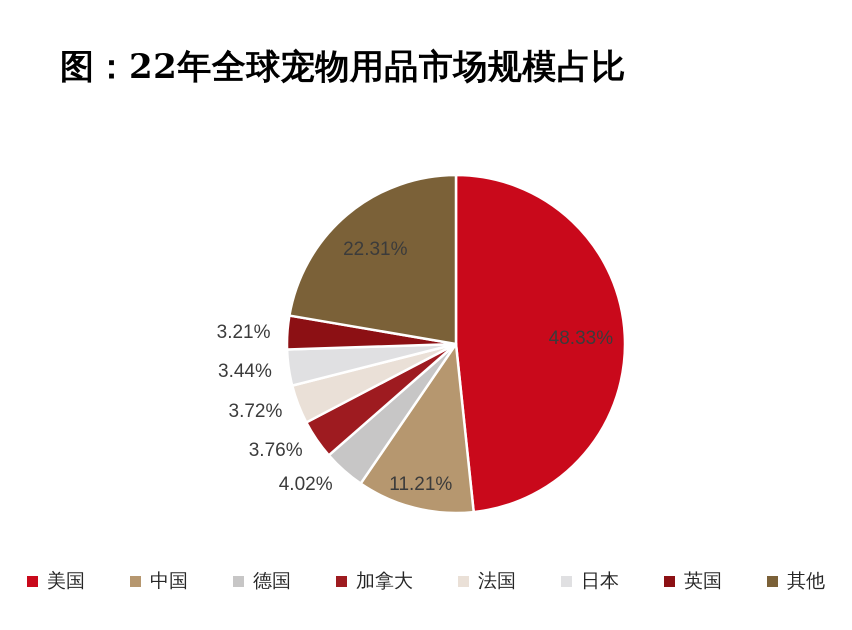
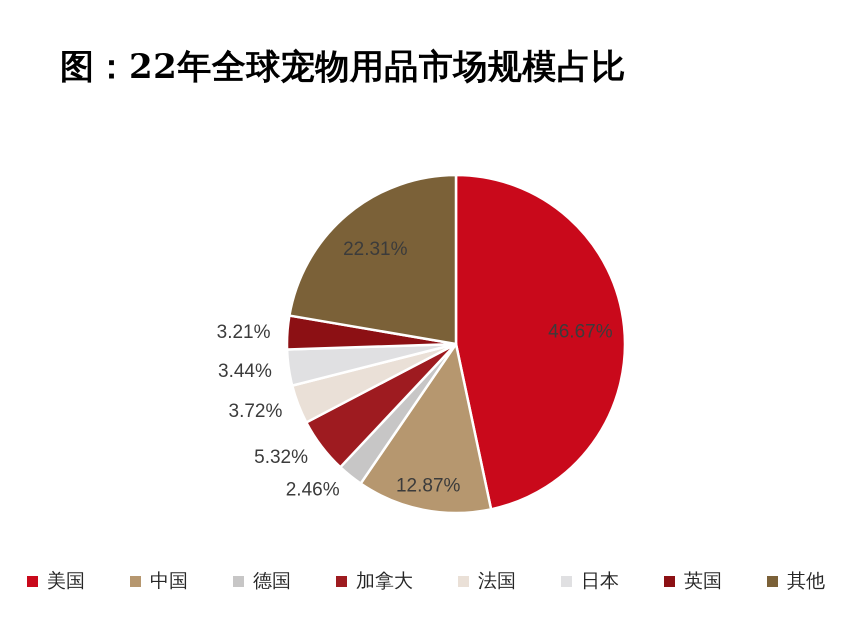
美国: 48.33% -> 46.67%
中国: 11.21% -> 12.87%
德国: 4.02% -> 2.46%
加拿大: 3.76% -> 5.32%
